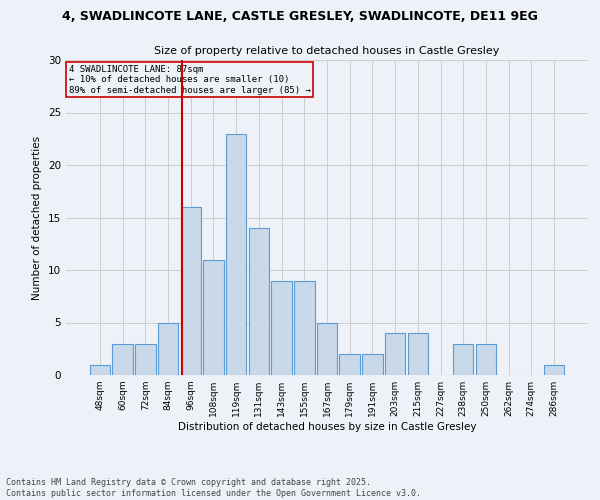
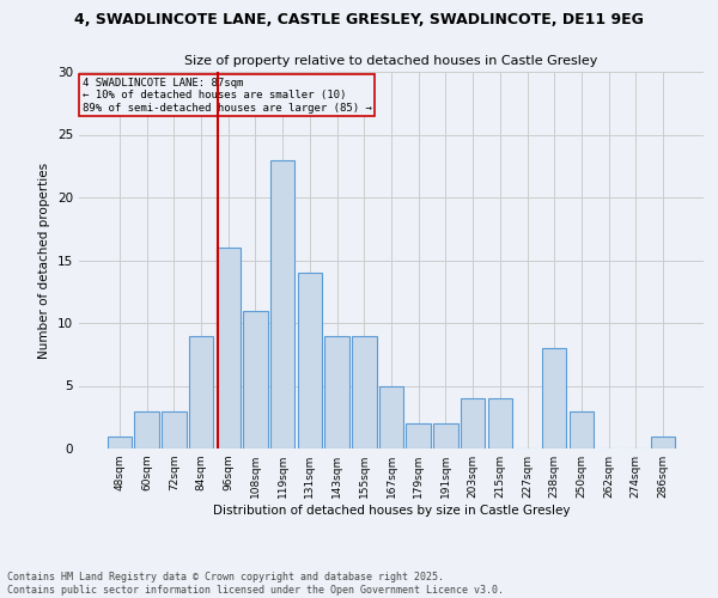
84sqm: 5 -> 9
238sqm: 3 -> 8
